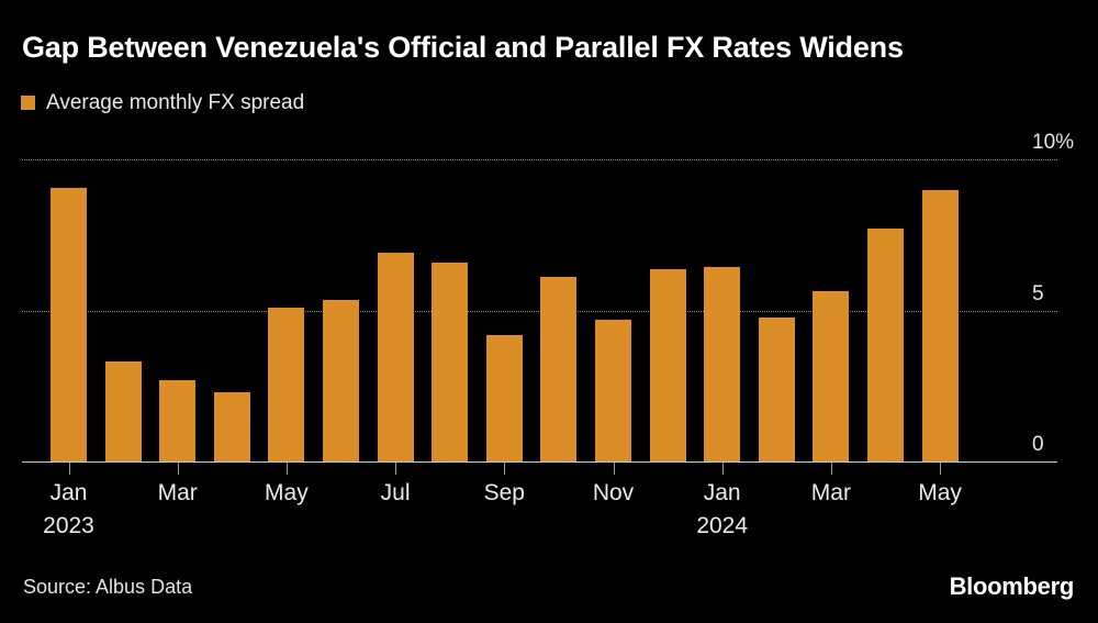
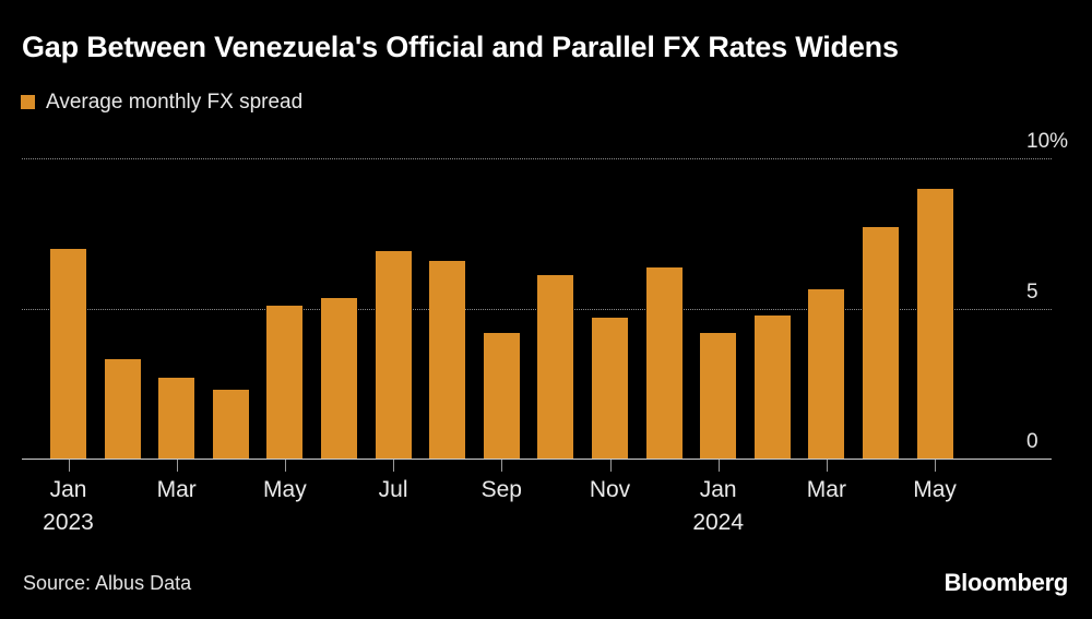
Jan 2023: 9.1% -> 7.0%
Jan 2024: 6.5% -> 4.2%
